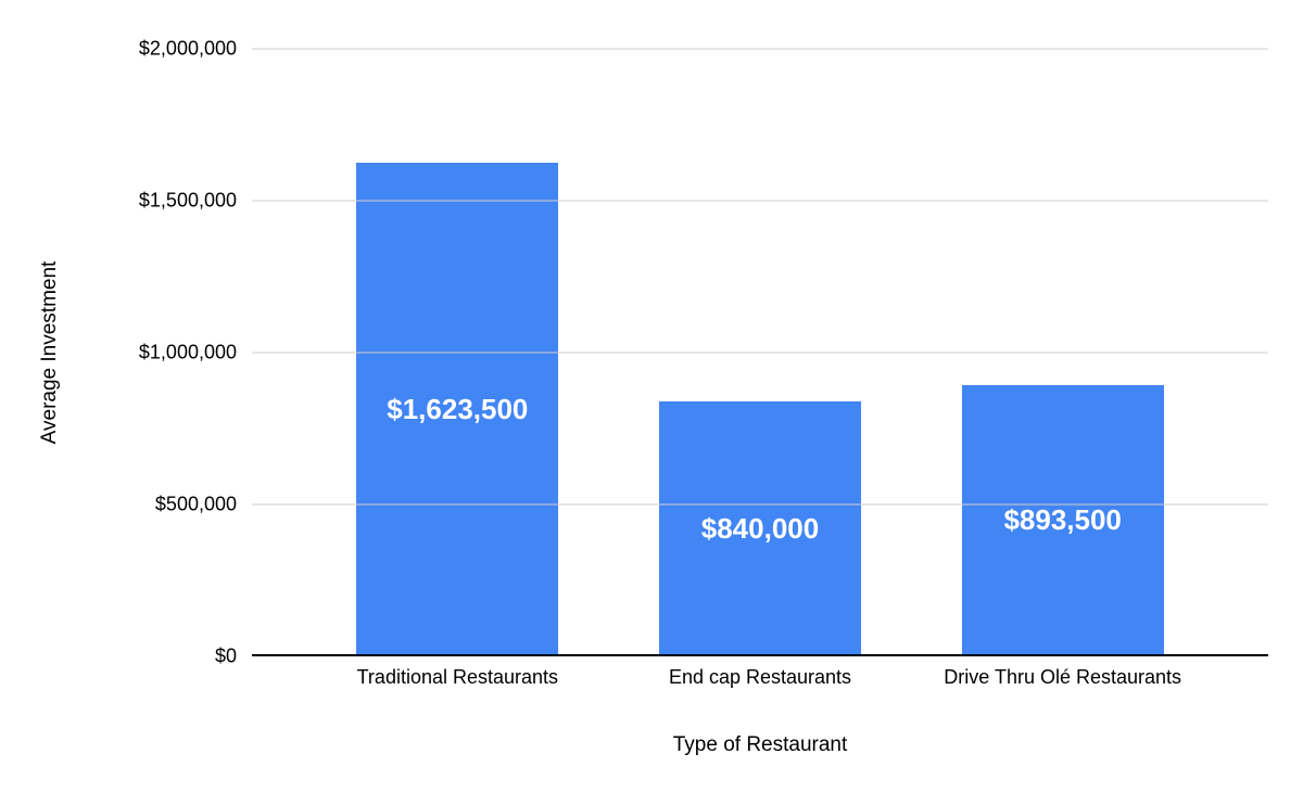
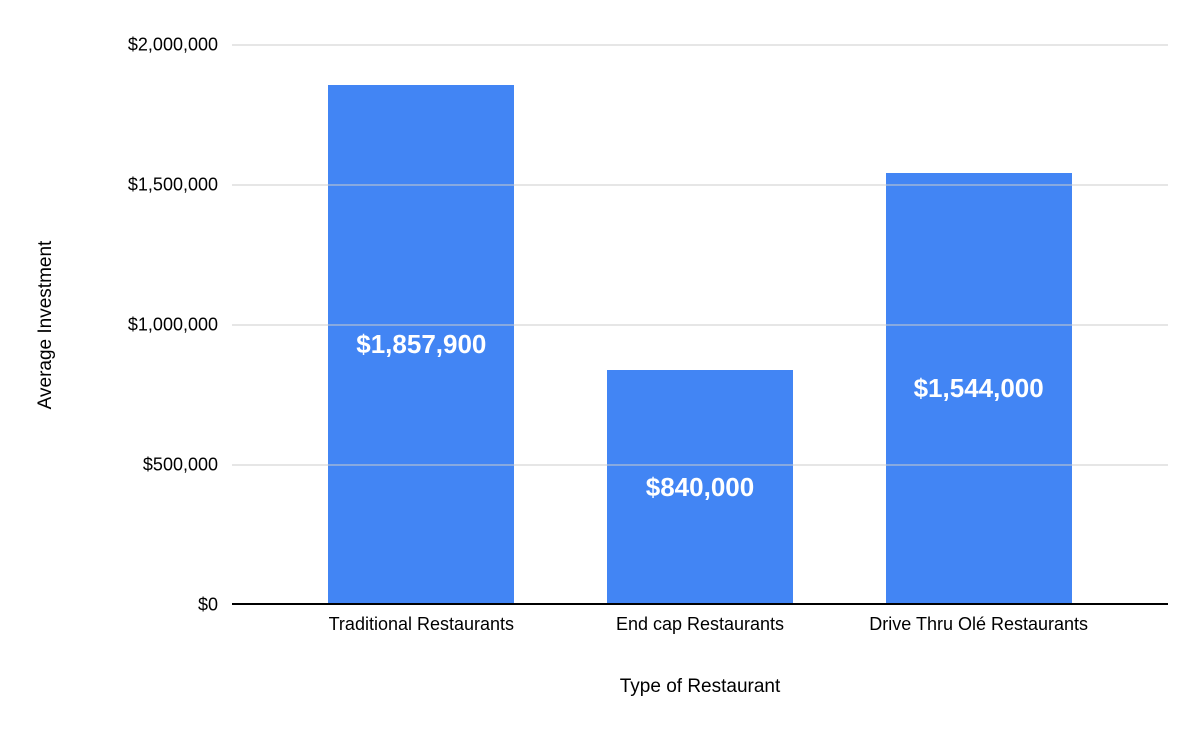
Traditional Restaurants: $1,623,500 -> $1,857,900
Drive Thru Olé Restaurants: $893,500 -> $1,544,000
